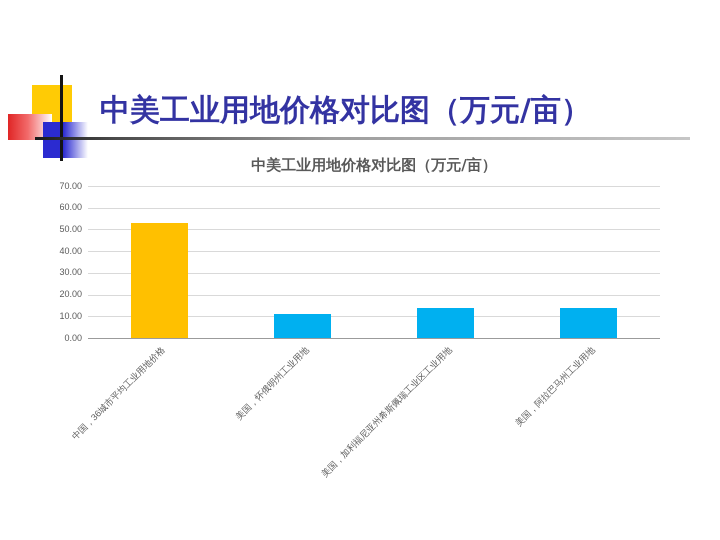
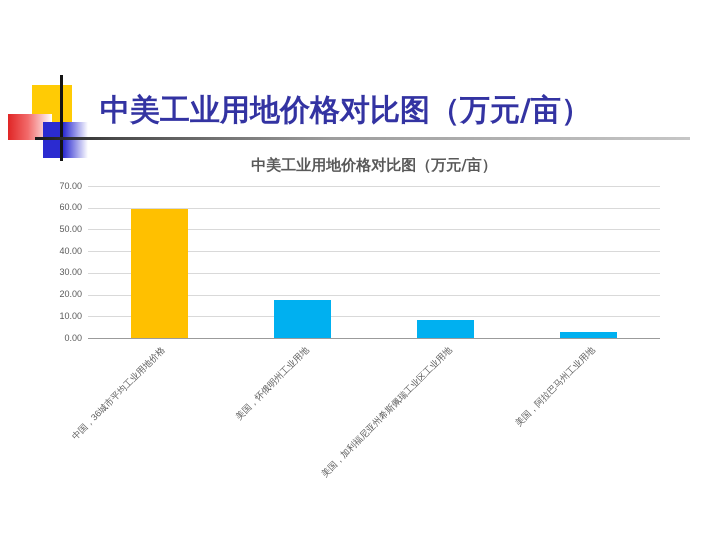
中国，36城市平均工业用地价格: 53 -> 60
美国，怀俄明州工业用地: 11 -> 18
美国，加利福尼亚州希斯佩瑞工业区工业用地: 14 -> 8
美国，阿拉巴马州工业用地: 14 -> 3
